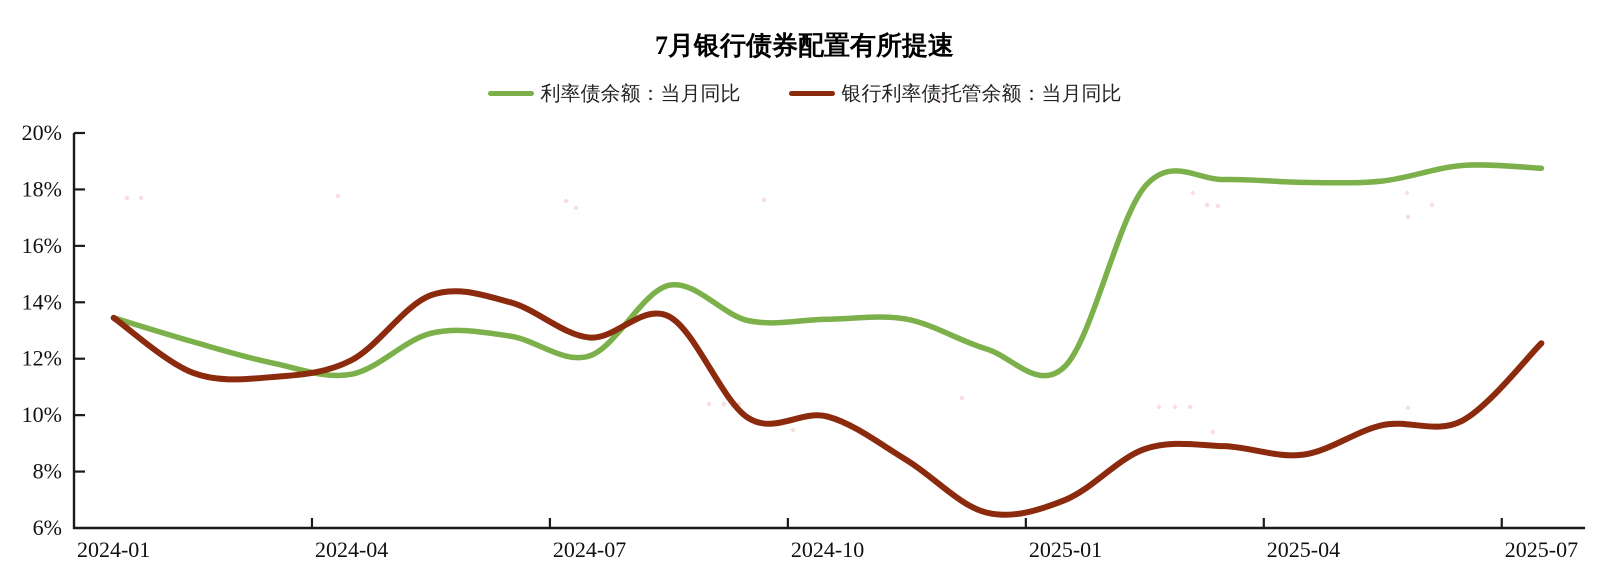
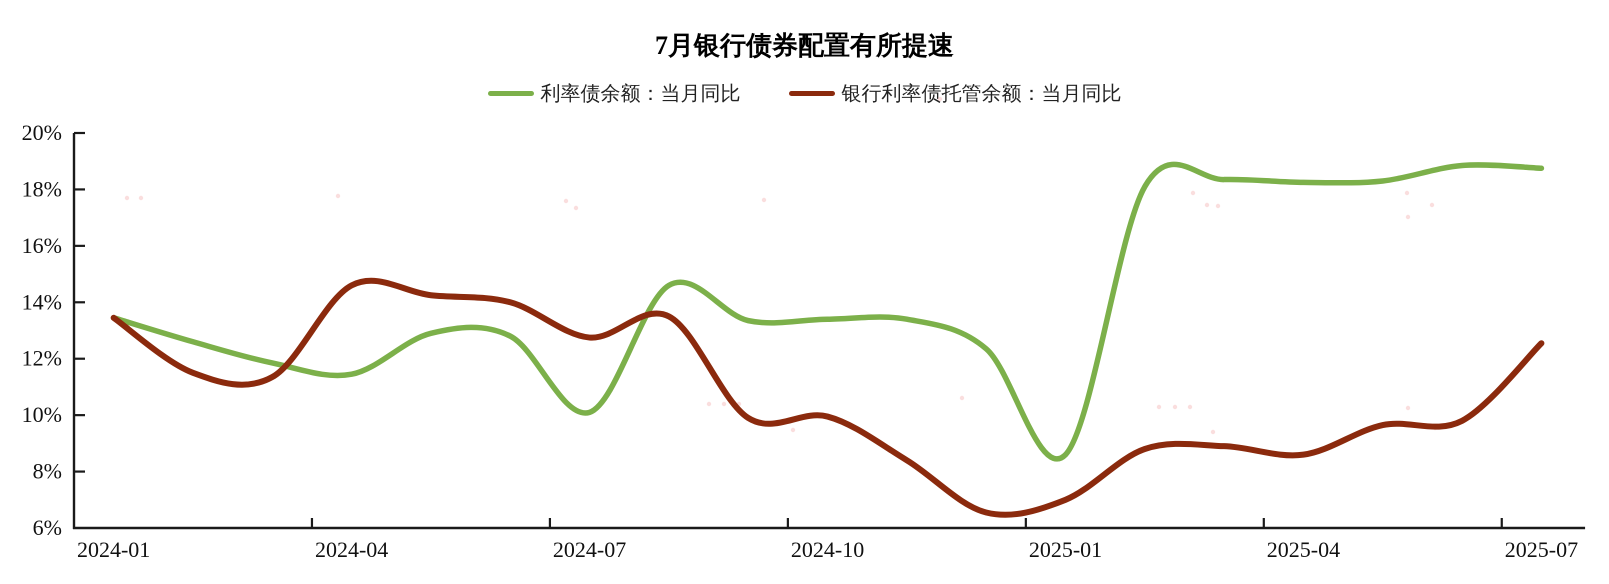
银行利率债托管余额：当月同比/2024-04: 11.9% -> 14.6%
利率债余额：当月同比/2024-07: 12.1% -> 10.1%
利率债余额：当月同比/2025-01: 11.8% -> 8.6%
